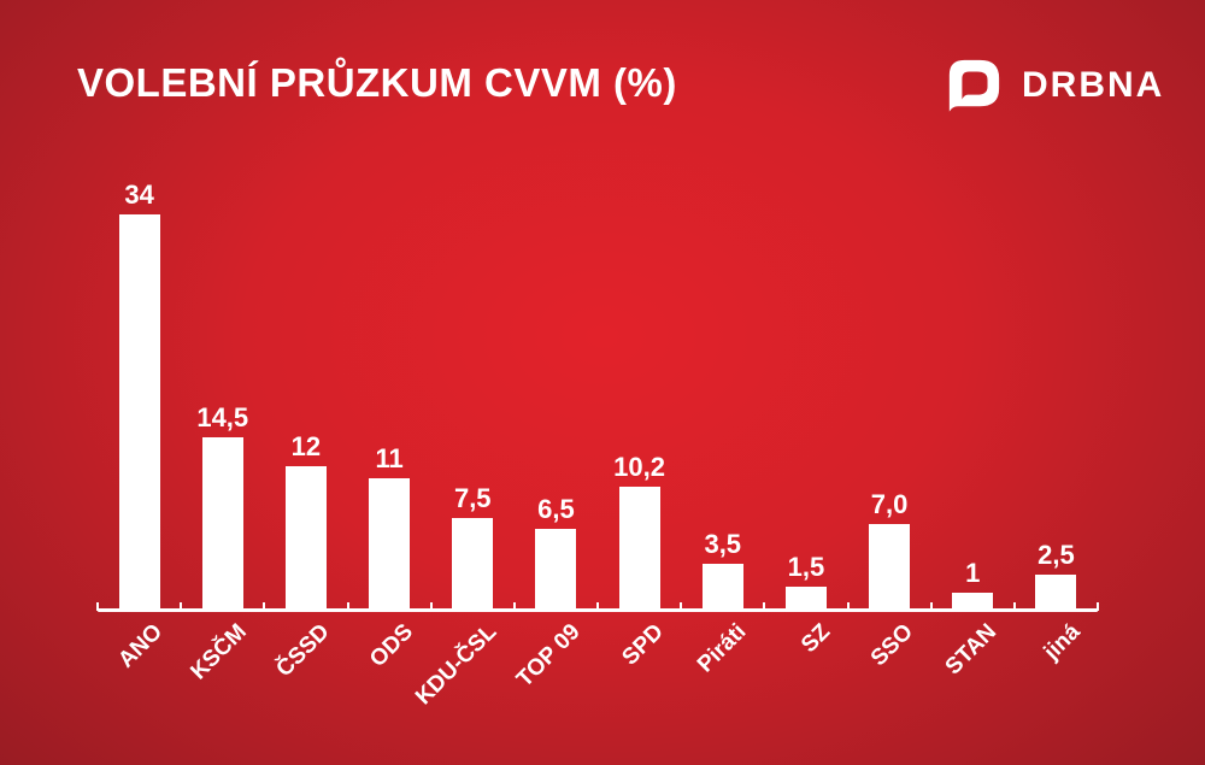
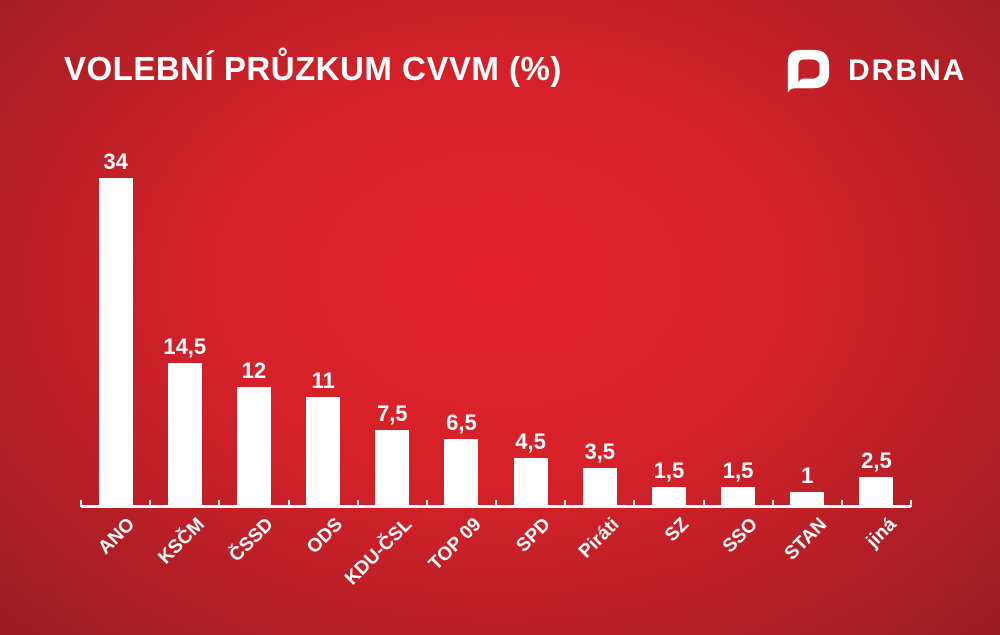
SPD: 10,2 -> 4,5
SSO: 7,0 -> 1,5
